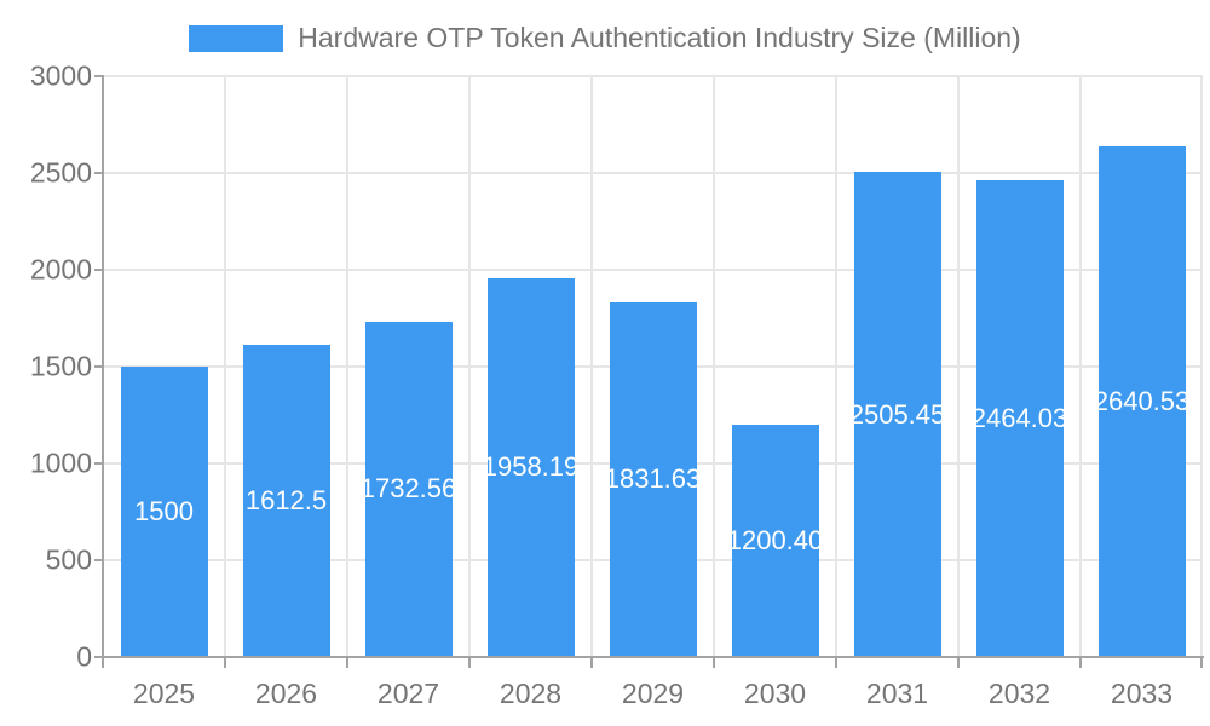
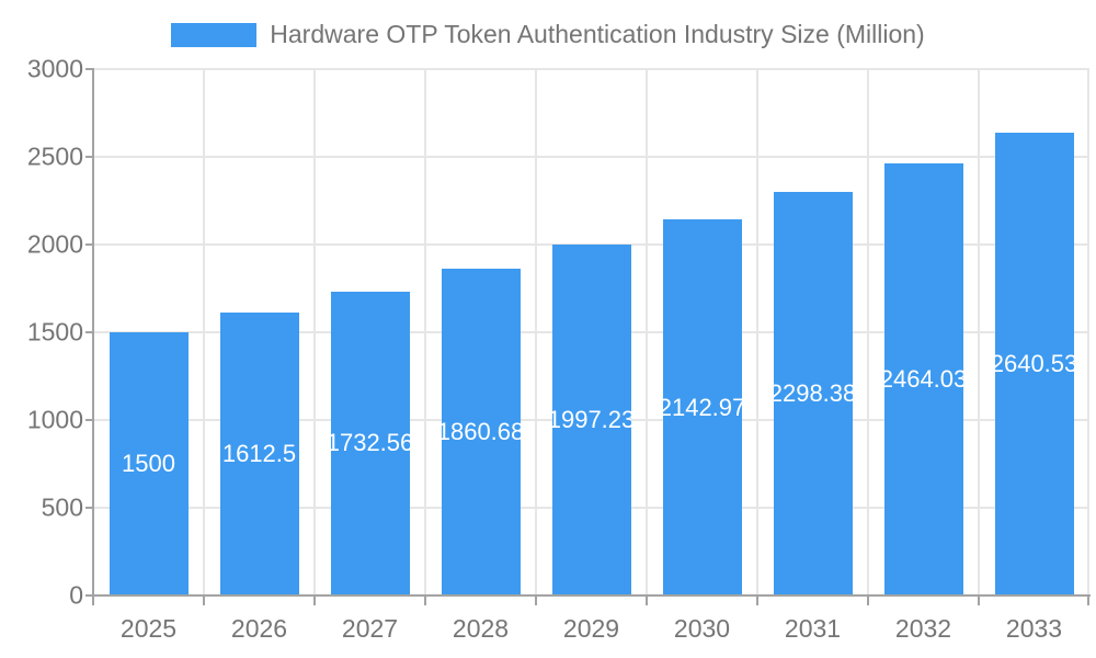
2028: 1958.19 -> 1860.68
2029: 1831.63 -> 1997.23
2030: 1200.40 -> 2142.97
2031: 2505.45 -> 2298.38
